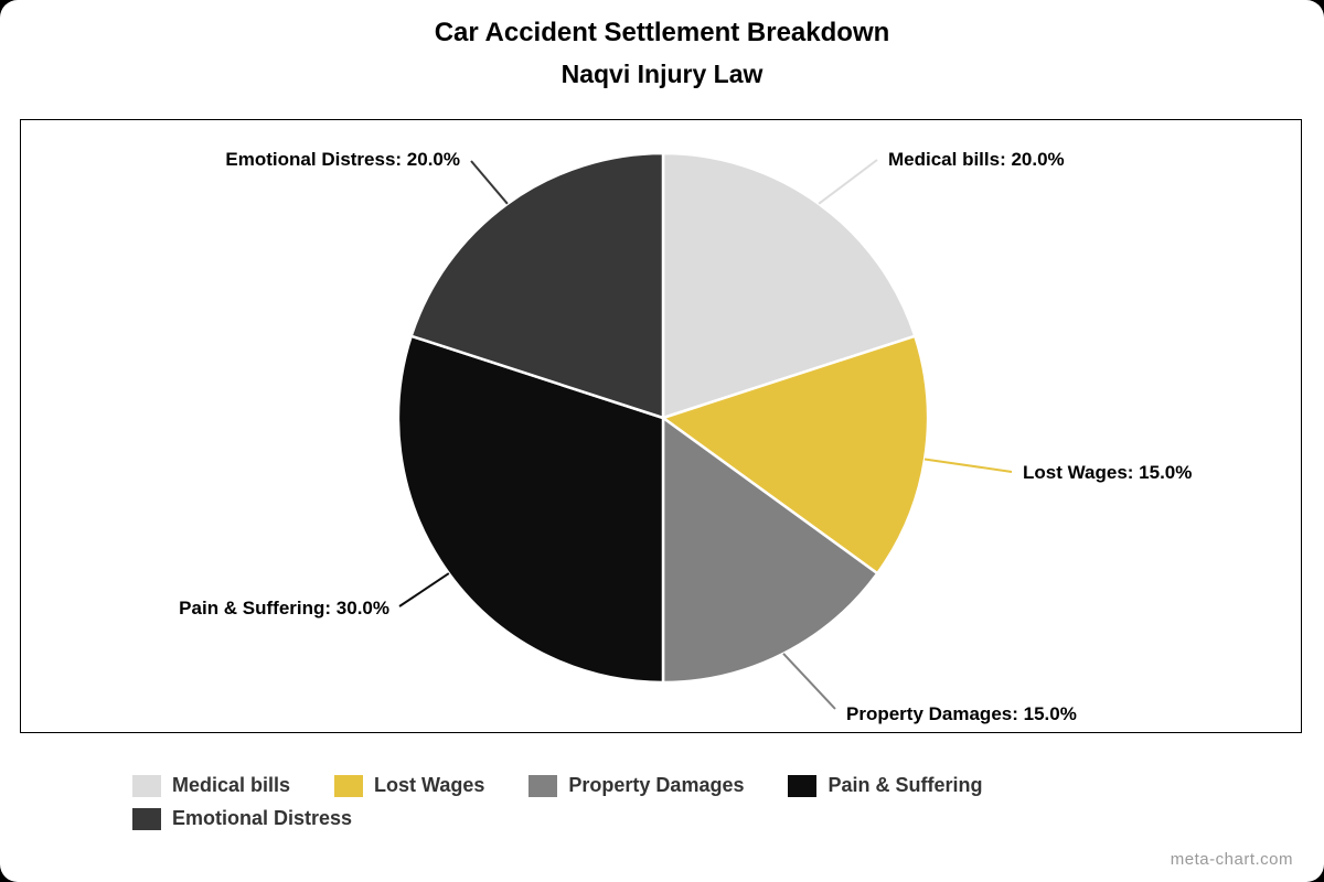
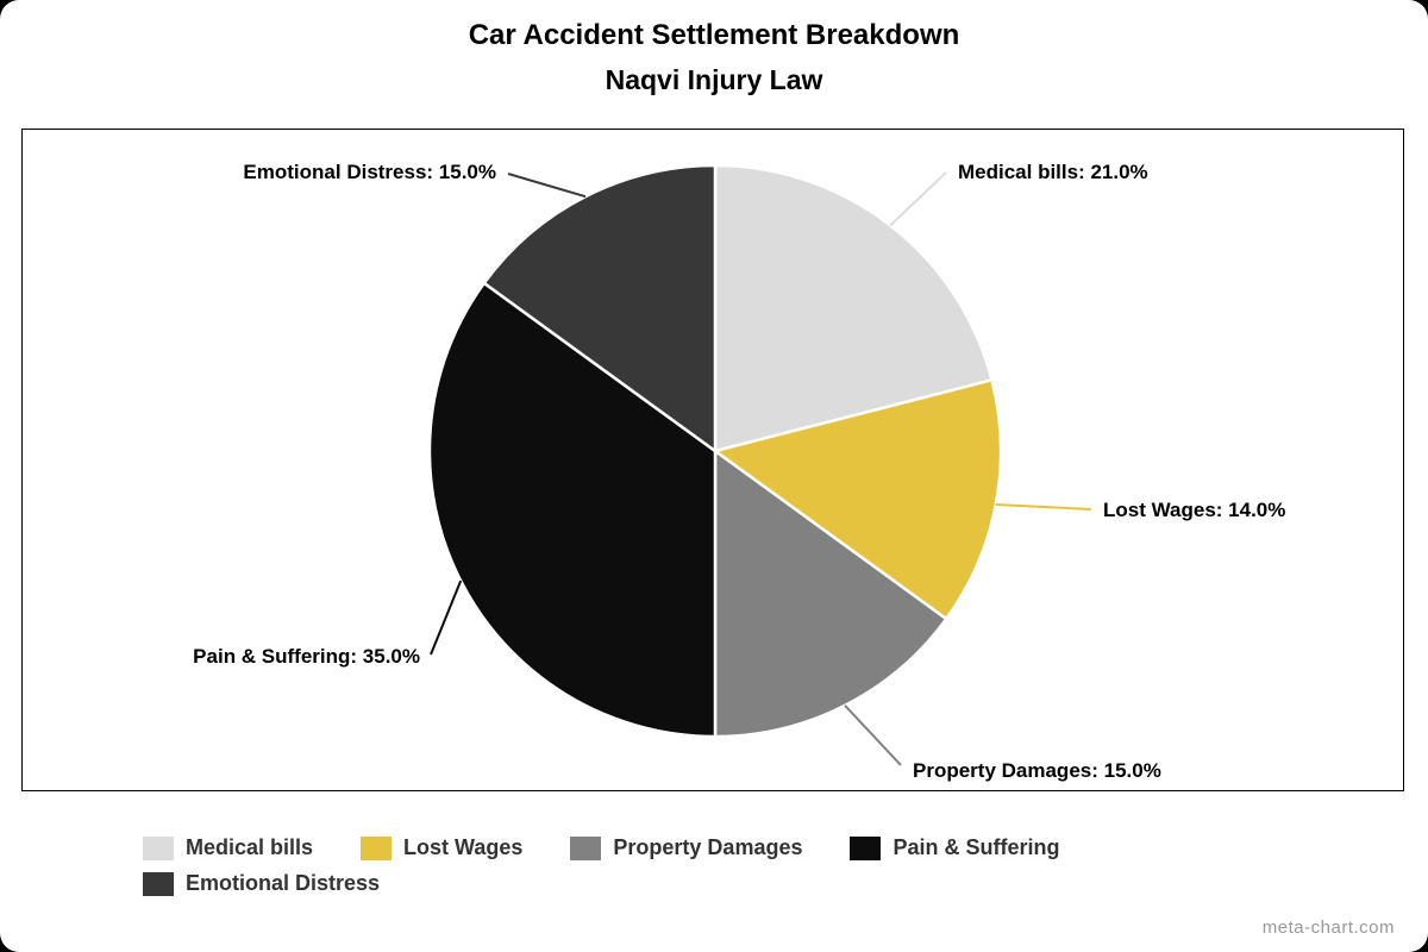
Medical bills: 20.0% -> 21.0%
Lost Wages: 15.0% -> 14.0%
Pain & Suffering: 30.0% -> 35.0%
Emotional Distress: 20.0% -> 15.0%
